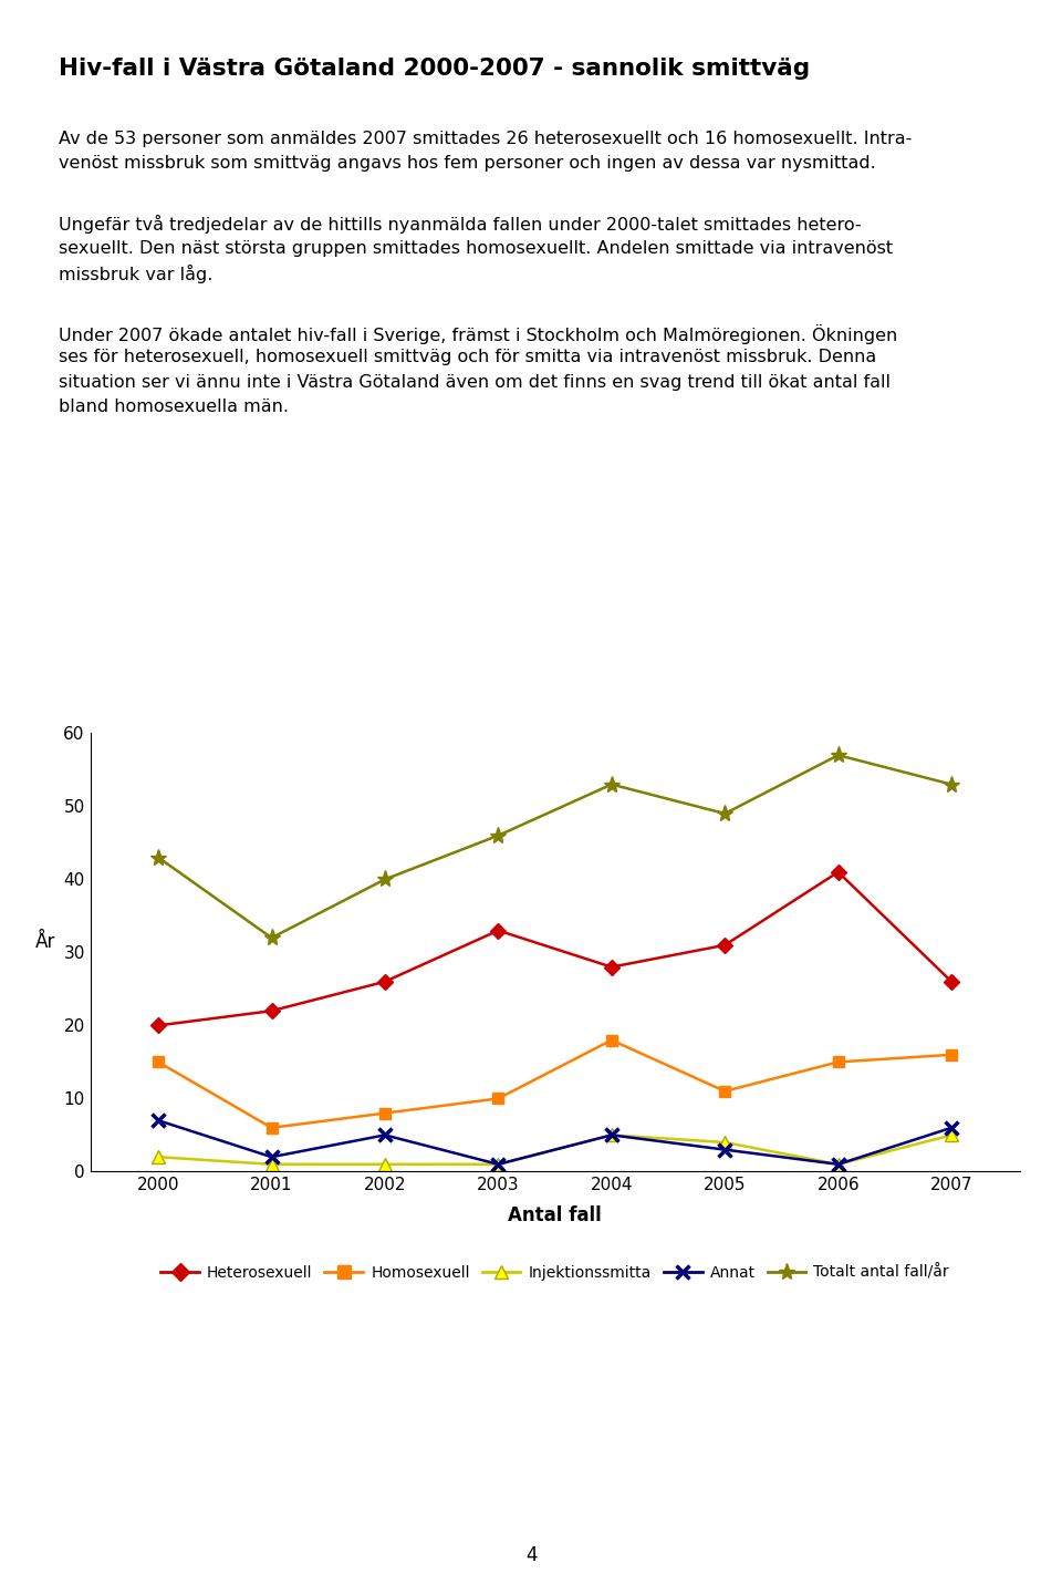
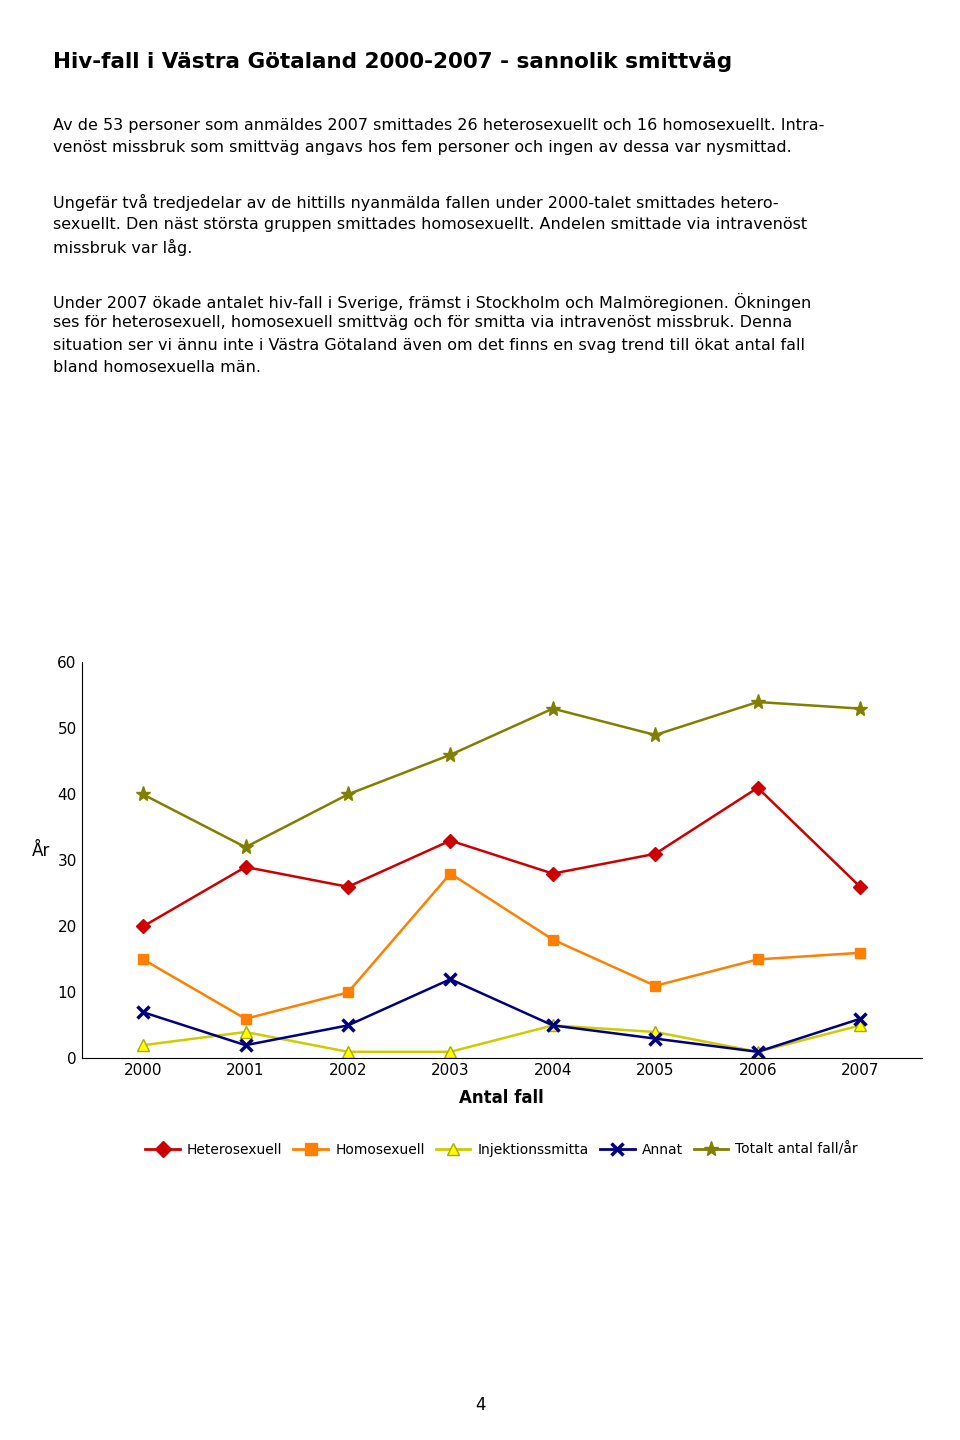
Totalt antal fall/år/2000: 43 -> 40
Heterosexuell/2001: 22 -> 29
Injektionssmitta/2001: 1 -> 4
Homosexuell/2002: 8 -> 10
Homosexuell/2003: 10 -> 28
Annat/2003: 1 -> 12
Totalt antal fall/år/2006: 57 -> 54
